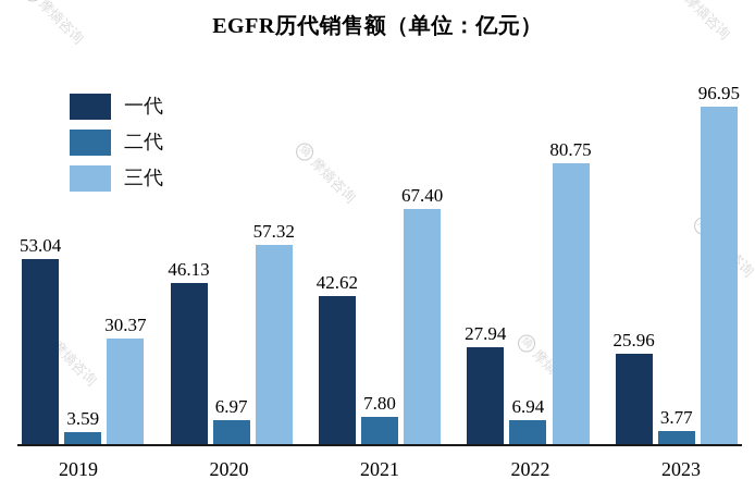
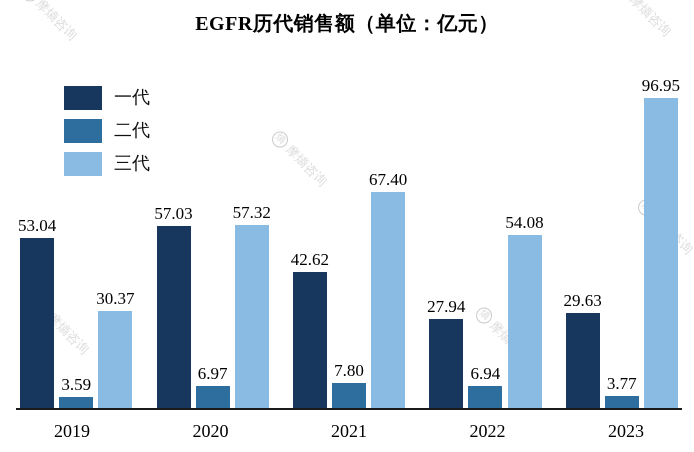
一代/2020: 46.13 -> 57.03
三代/2022: 80.75 -> 54.08
一代/2023: 25.96 -> 29.63
